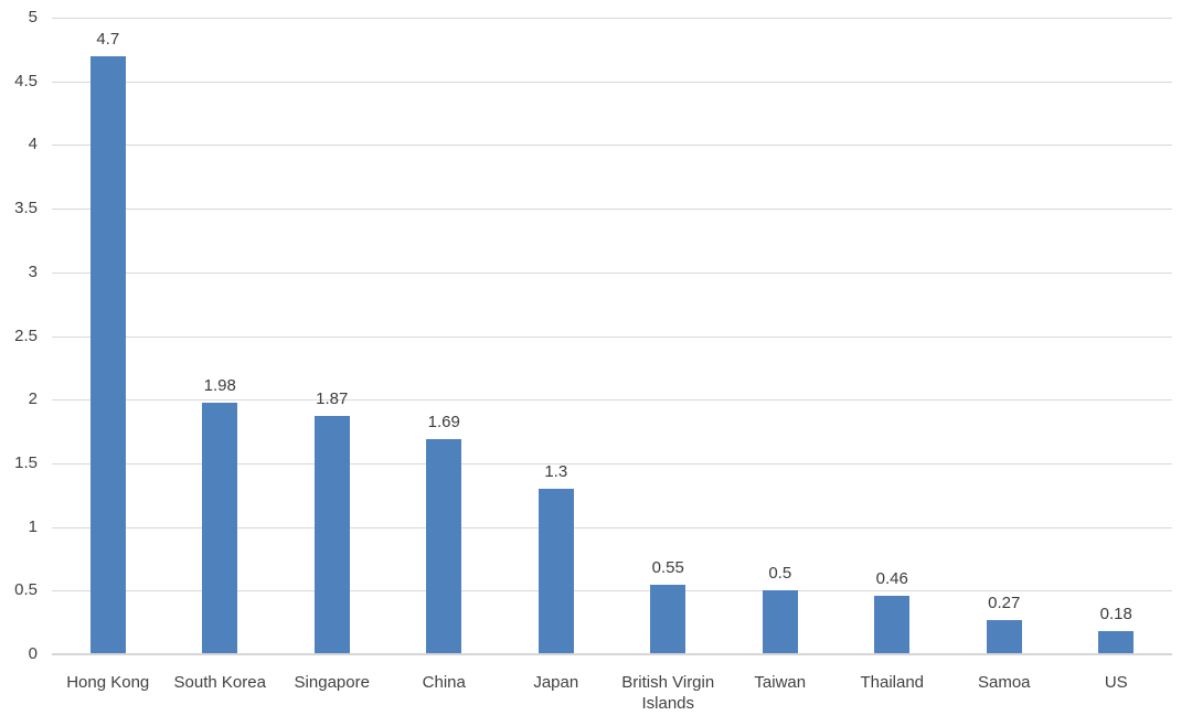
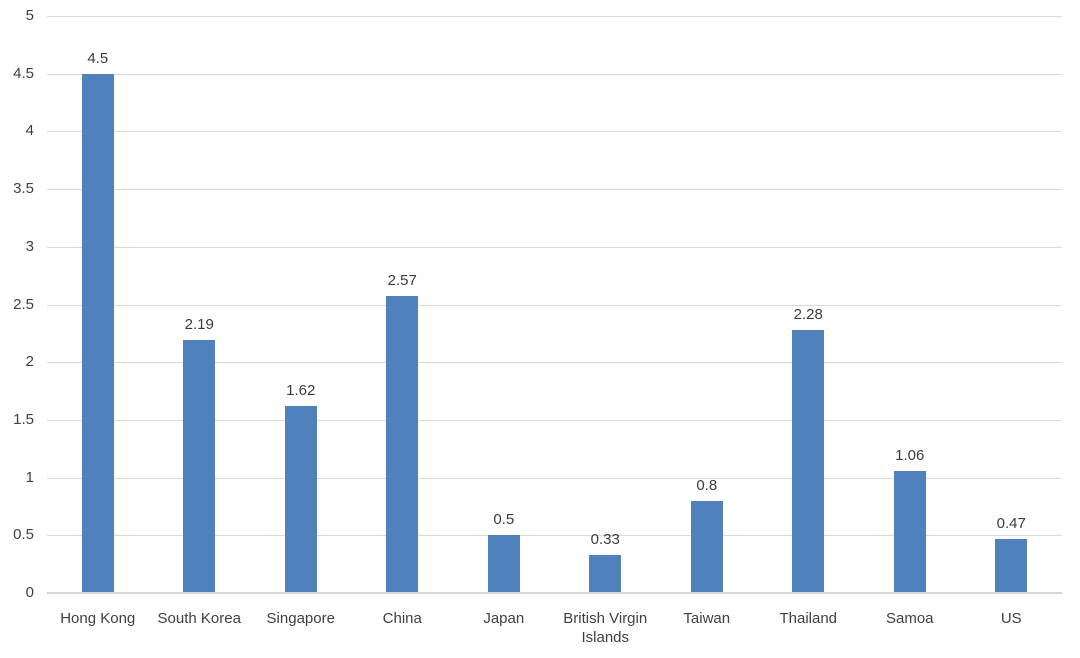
Hong Kong: 4.7 -> 4.5
South Korea: 1.98 -> 2.19
Singapore: 1.87 -> 1.62
China: 1.69 -> 2.57
Japan: 1.3 -> 0.5
British Virgin Islands: 0.55 -> 0.33
Taiwan: 0.5 -> 0.8
Thailand: 0.46 -> 2.28
Samoa: 0.27 -> 1.06
US: 0.18 -> 0.47
